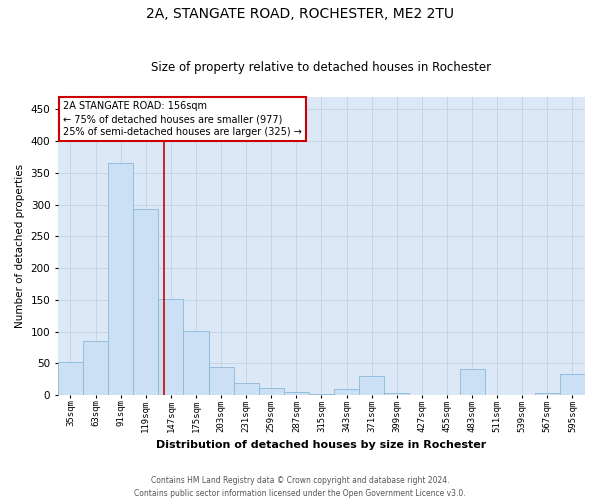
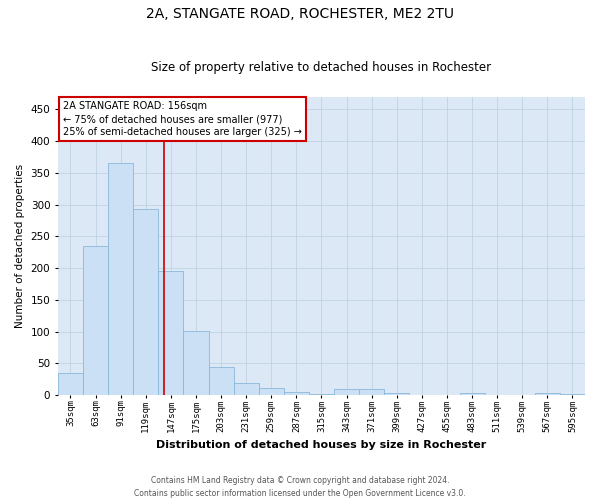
35sqm: 52 -> 35
63sqm: 86 -> 235
147sqm: 152 -> 196
371sqm: 30 -> 10
483sqm: 42 -> 4
595sqm: 34 -> 2
